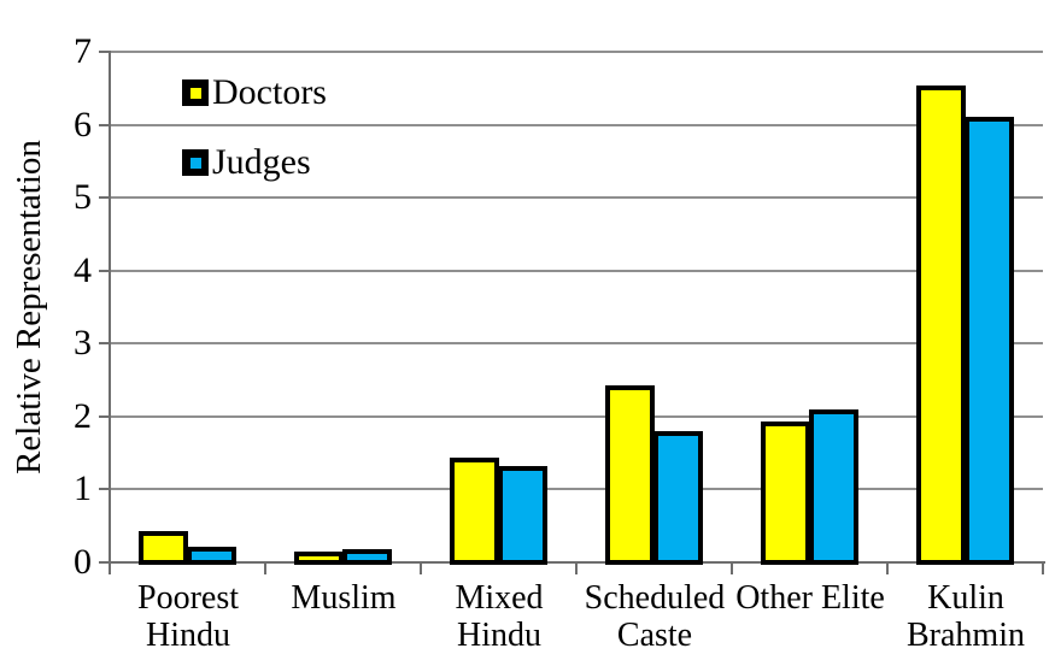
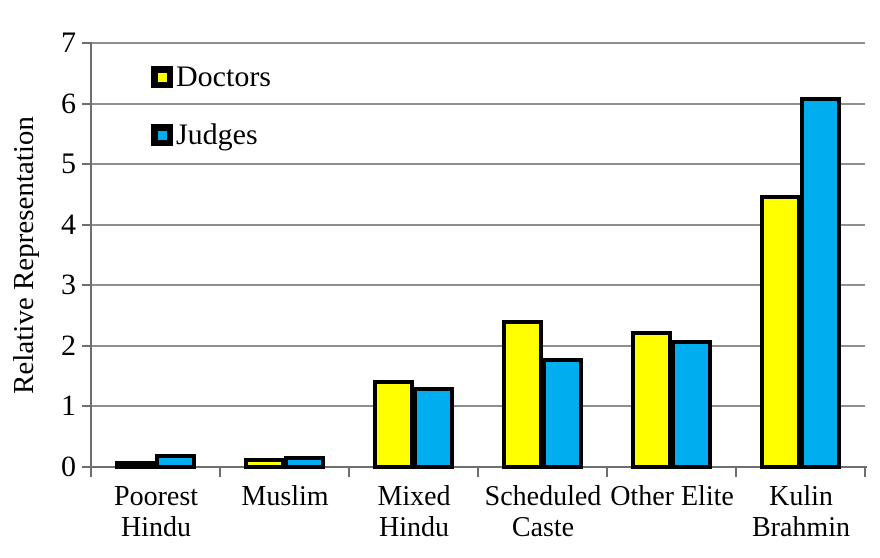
Doctors/Poorest Hindu: 0.4 -> 0.1
Doctors/Other Elite: 1.9 -> 2.2
Doctors/Kulin Brahmin: 6.5 -> 4.5
